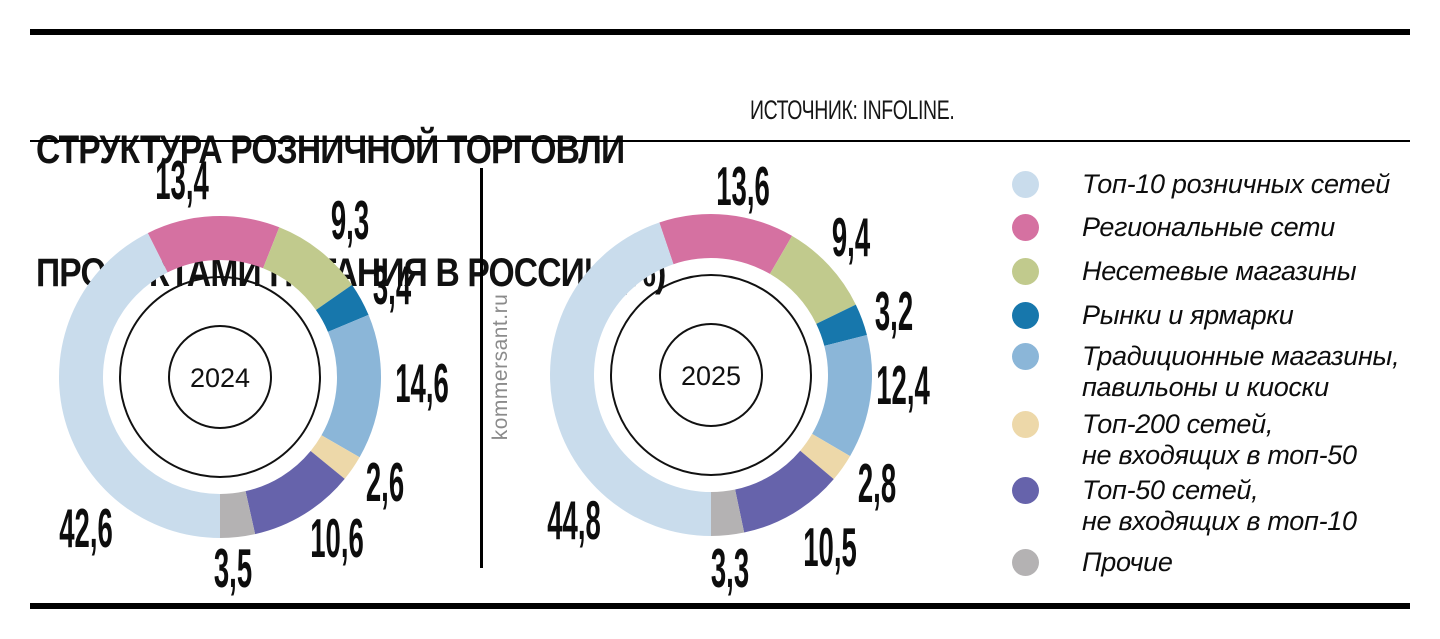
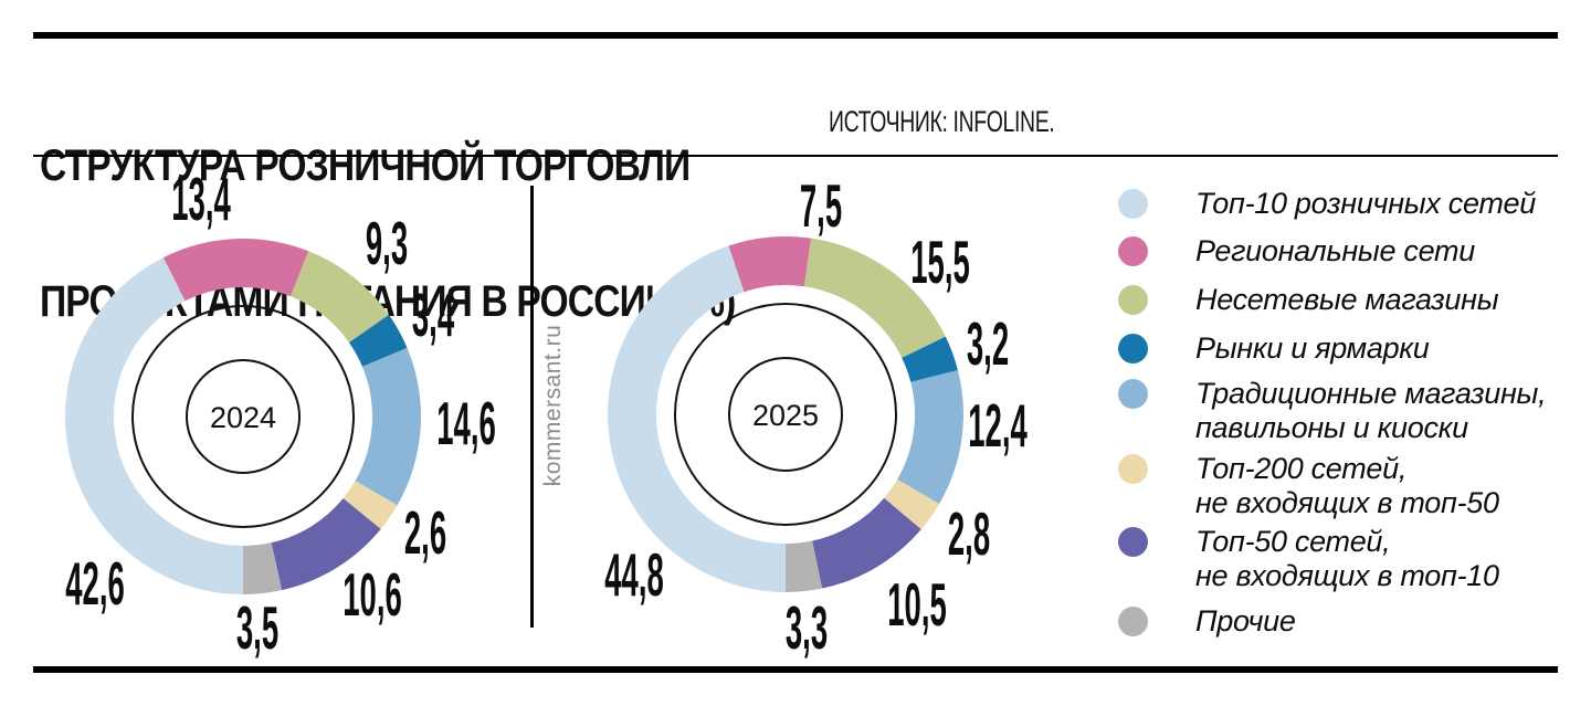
2025/Региональные сети: 13,6 -> 7,5
2025/Несетевые магазины: 9,4 -> 15,5
